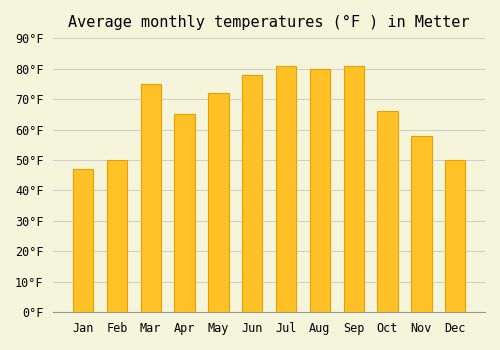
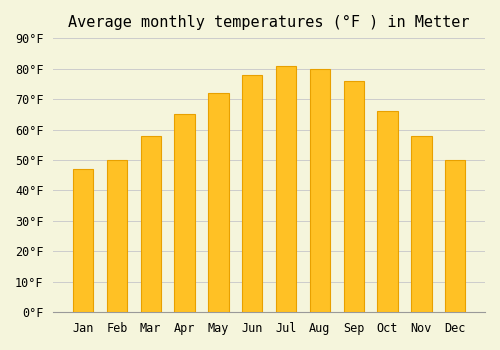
Mar: 75°F -> 58°F
Sep: 81°F -> 76°F
